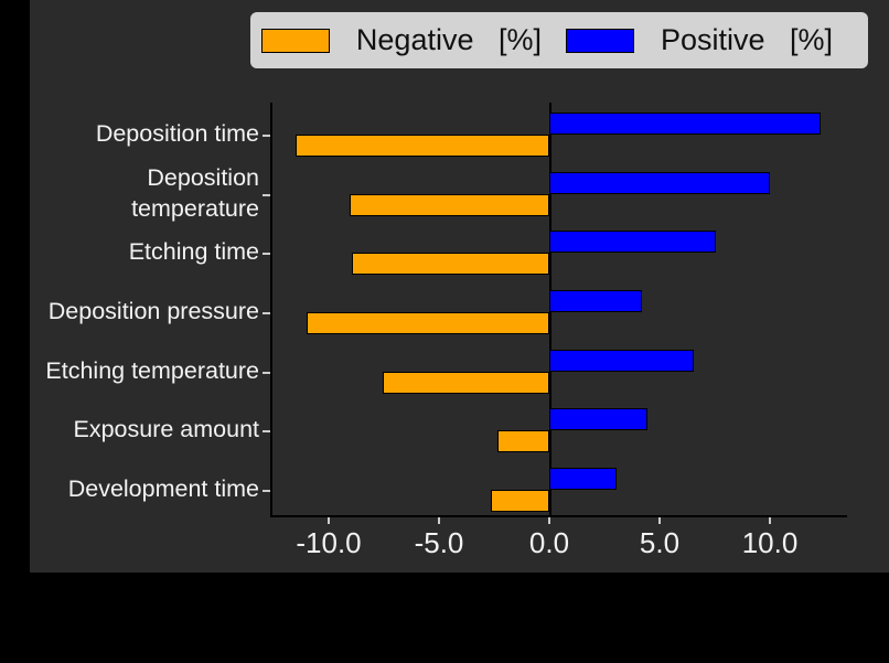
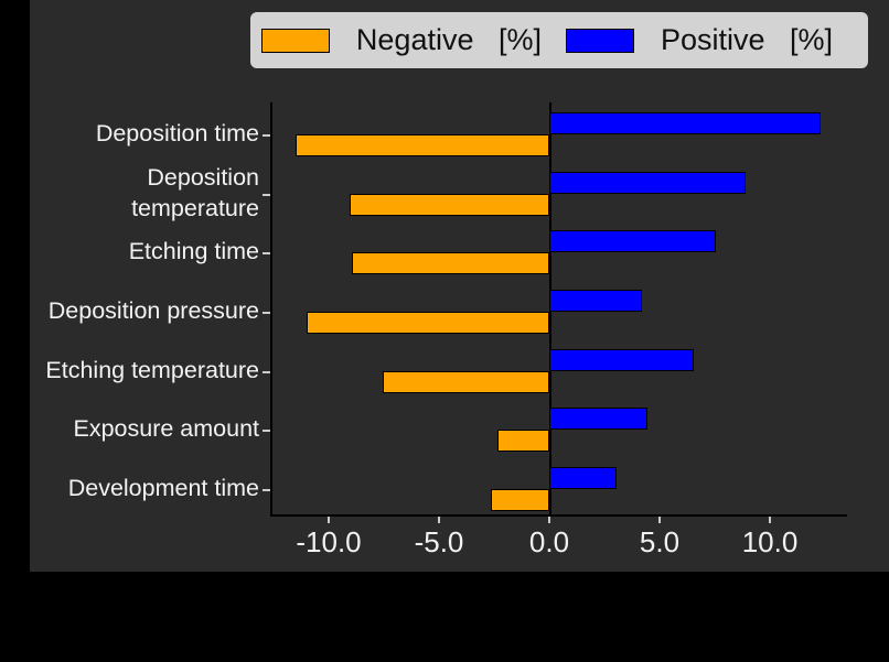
Positive [%]/Deposition temperature: 10.0 -> 8.9
